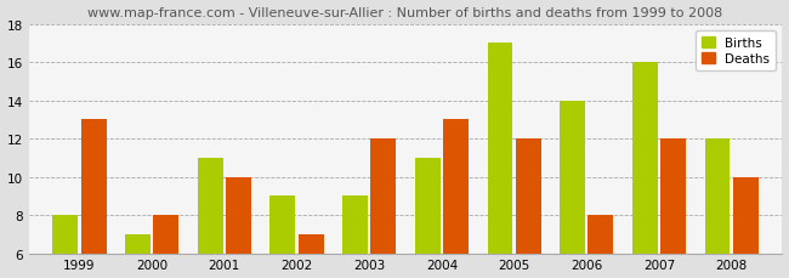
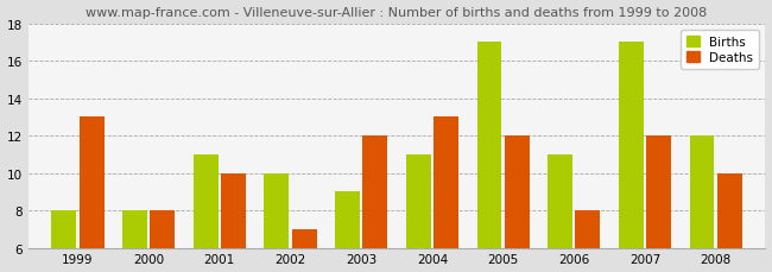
Births/2000: 7 -> 8
Births/2002: 9 -> 10
Births/2006: 14 -> 11
Births/2007: 16 -> 17
